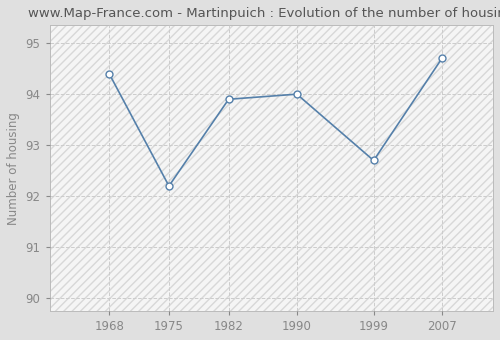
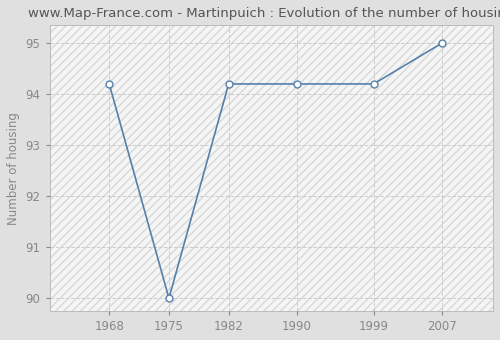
1968: 94.4 -> 94.2
1975: 92.2 -> 90.0
1982: 93.9 -> 94.2
1990: 94.0 -> 94.2
1999: 92.7 -> 94.2
2007: 94.7 -> 95.0
